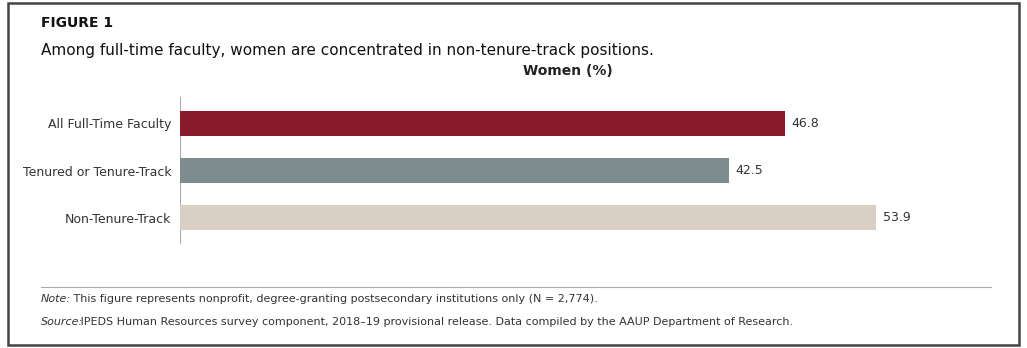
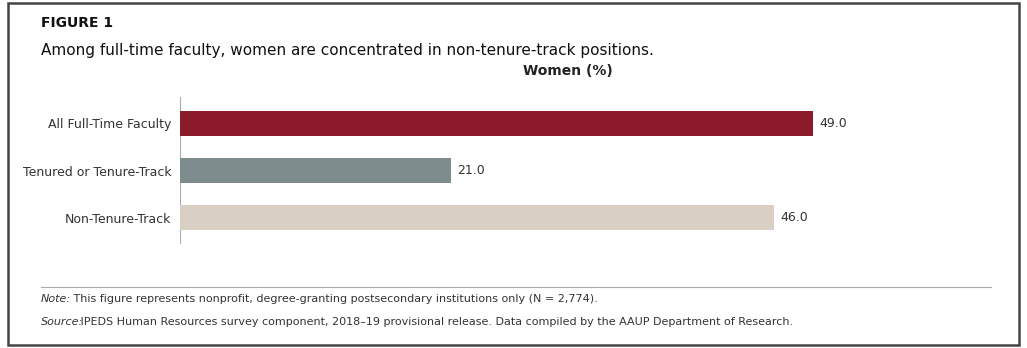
All Full-Time Faculty: 46.8 -> 49.0
Tenured or Tenure-Track: 42.5 -> 21.0
Non-Tenure-Track: 53.9 -> 46.0
